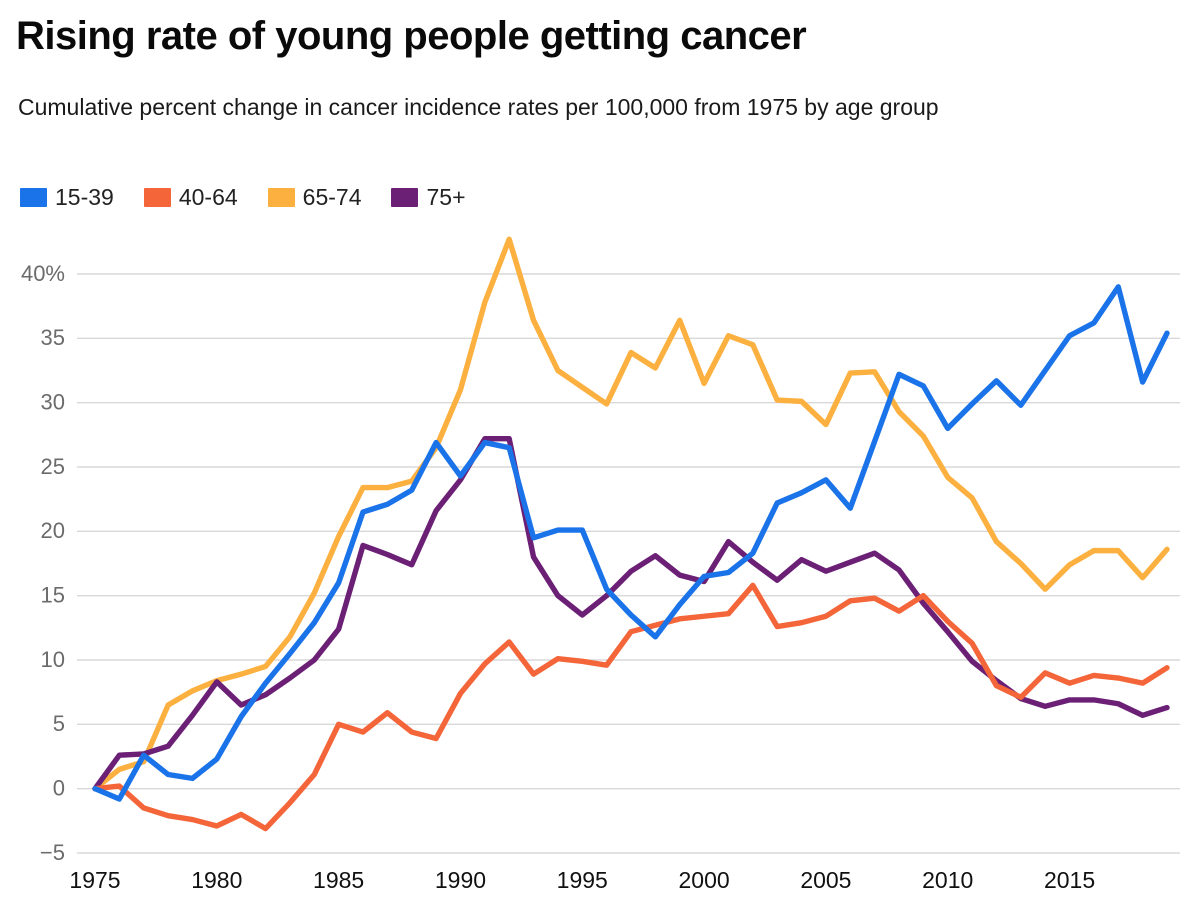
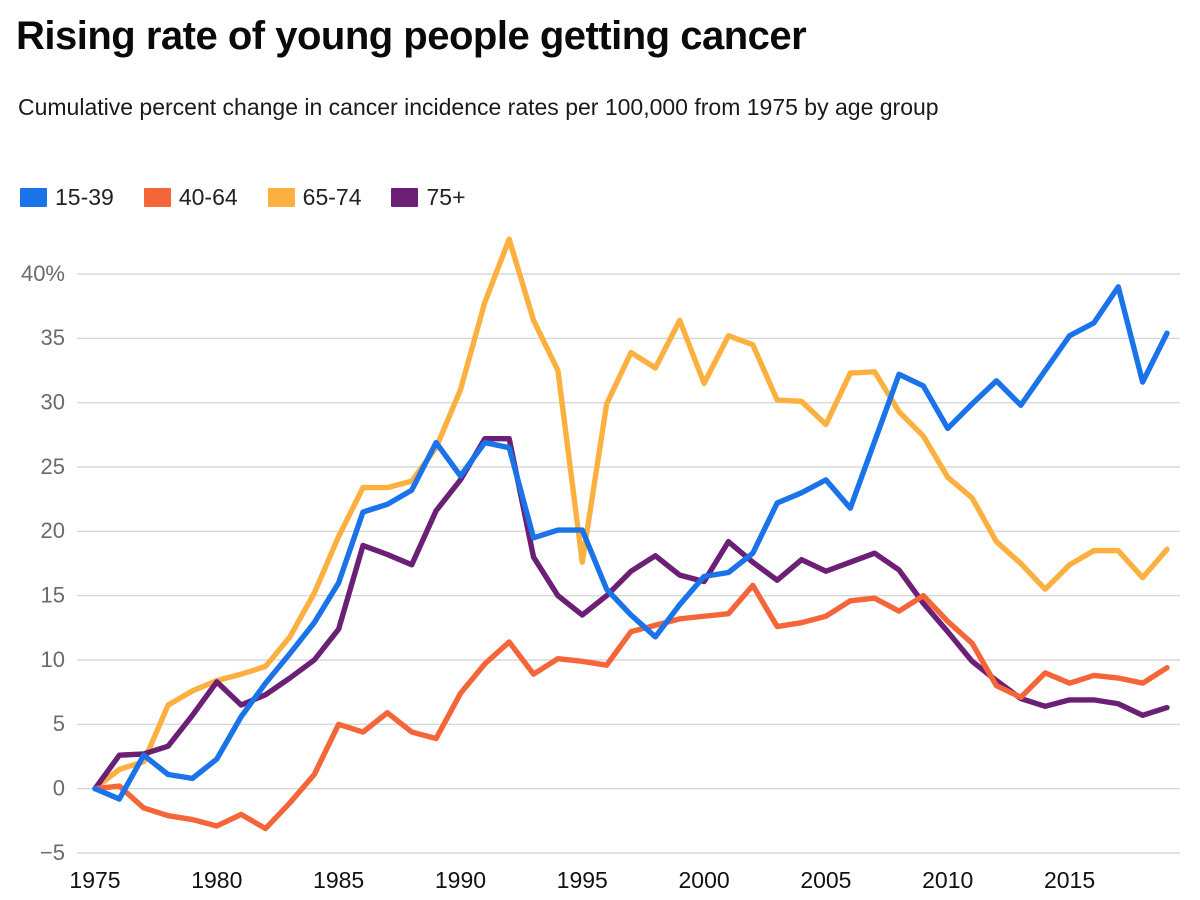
65-74/1995: 31.2% -> 17.6%
